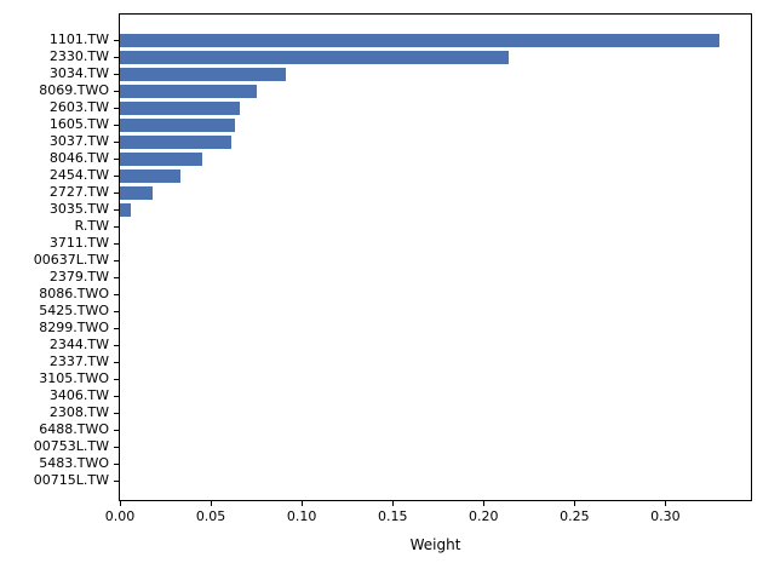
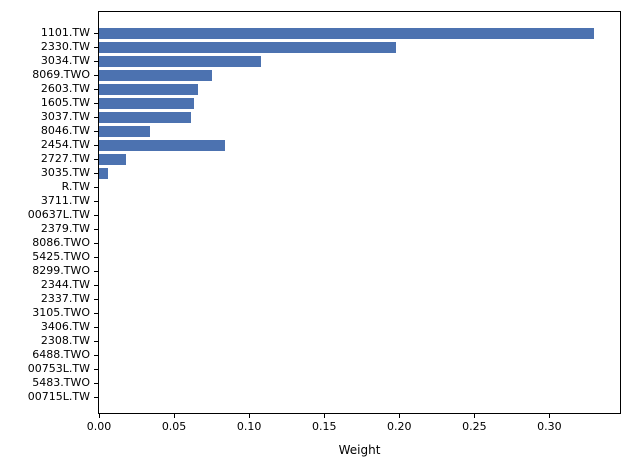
2330.TW: 0.214 -> 0.198
3034.TW: 0.091 -> 0.108
8046.TW: 0.045 -> 0.034
2454.TW: 0.033 -> 0.084
